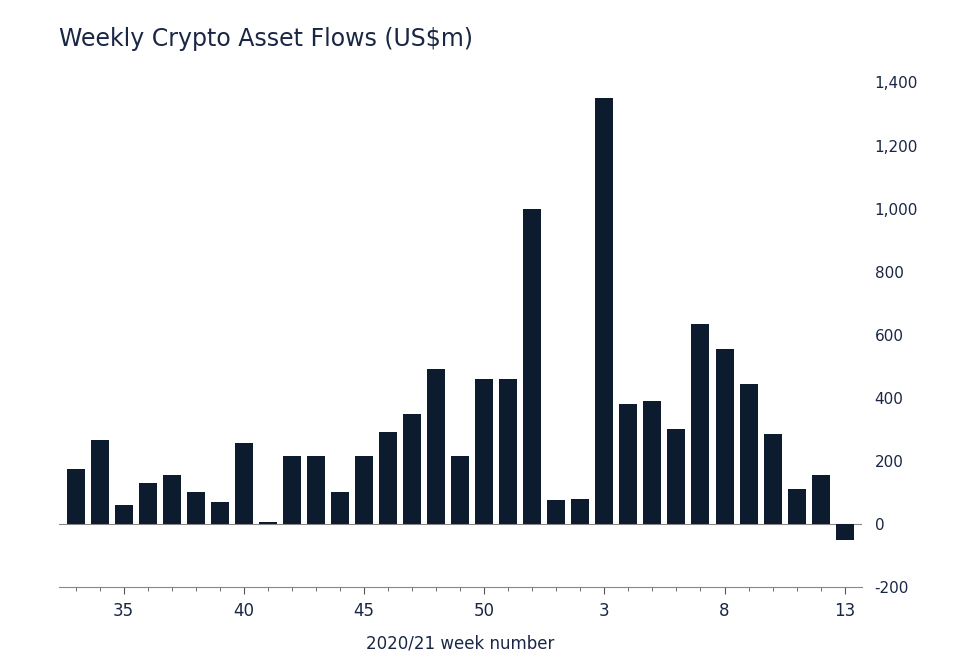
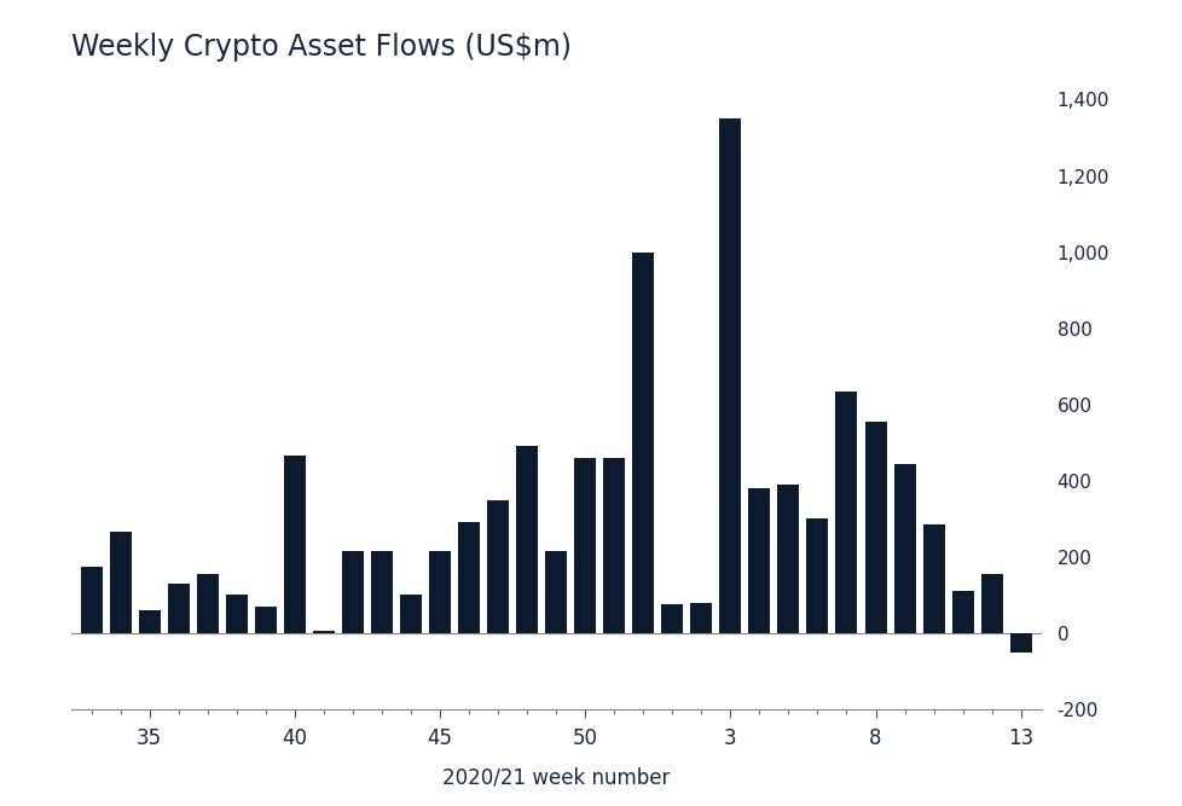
40: 255 -> 465
